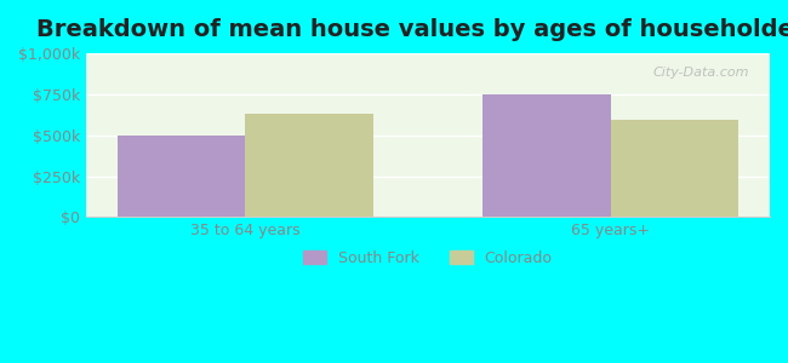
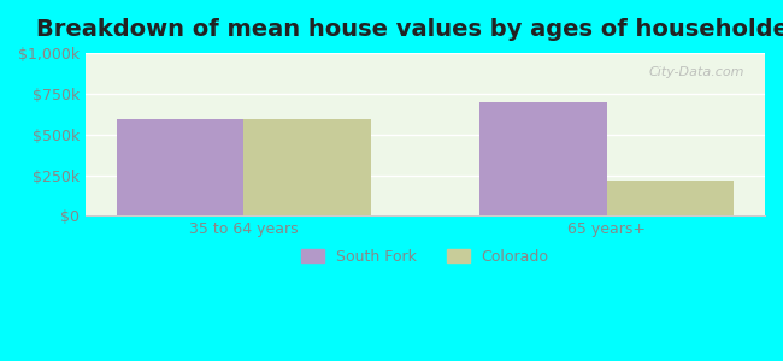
South Fork/35 to 64 years: $500k -> $590k
Colorado/35 to 64 years: $630k -> $590k
South Fork/65 years+: $750k -> $700k
Colorado/65 years+: $590k -> $220k
